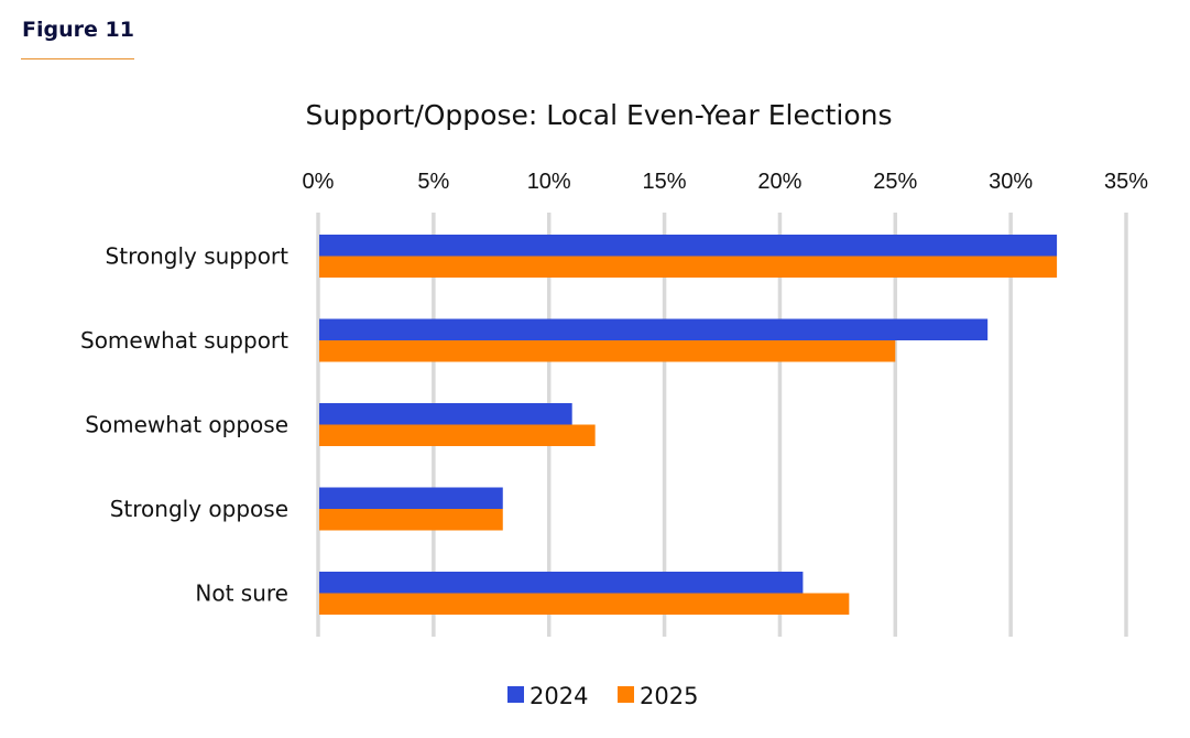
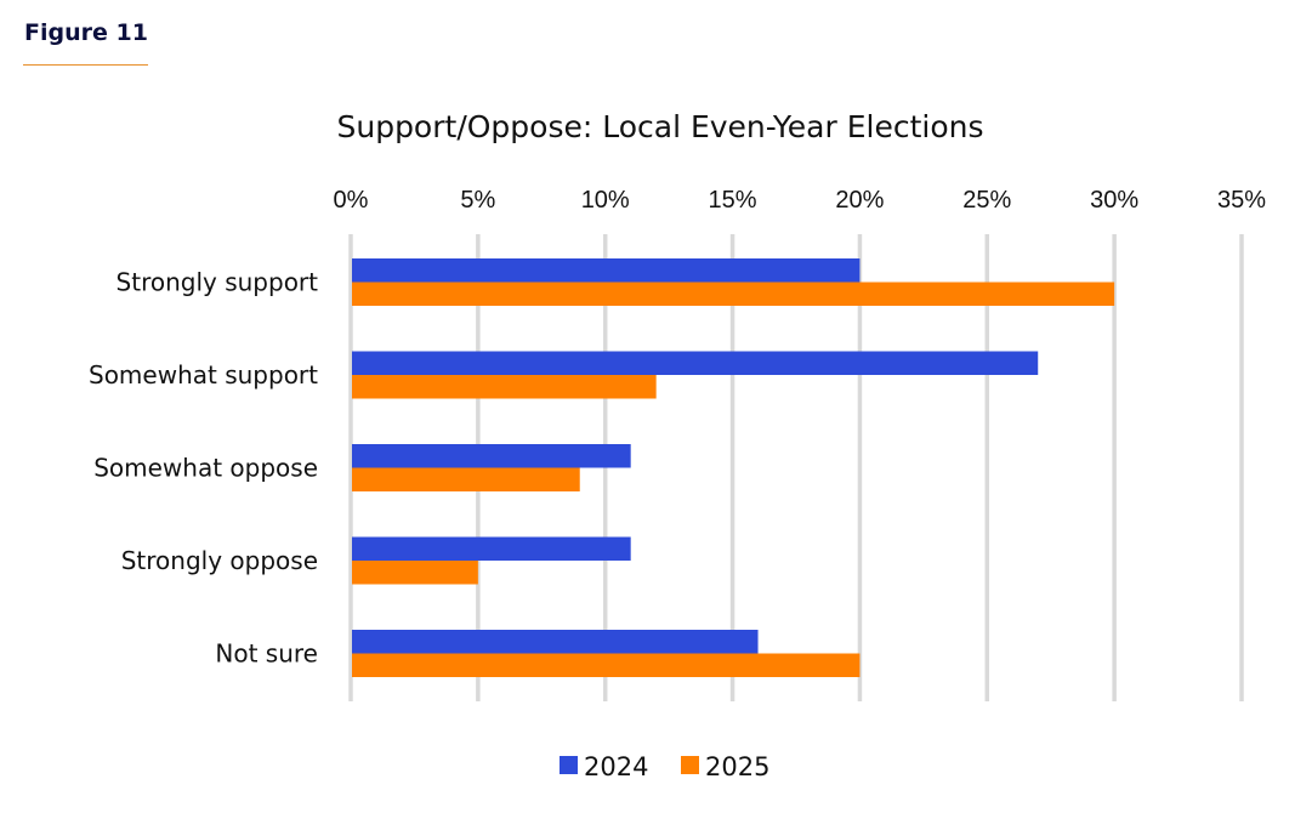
2024/Strongly support: 32% -> 20%
2025/Strongly support: 32% -> 30%
2024/Somewhat support: 29% -> 27%
2025/Somewhat support: 25% -> 12%
2025/Somewhat oppose: 12% -> 9%
2024/Strongly oppose: 8% -> 11%
2025/Strongly oppose: 8% -> 5%
2024/Not sure: 21% -> 16%
2025/Not sure: 23% -> 20%
